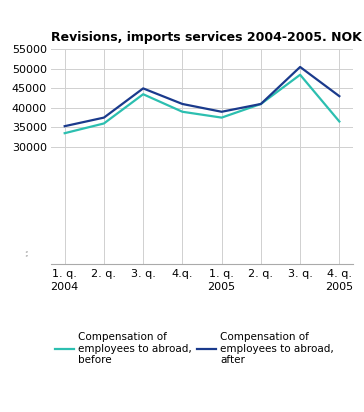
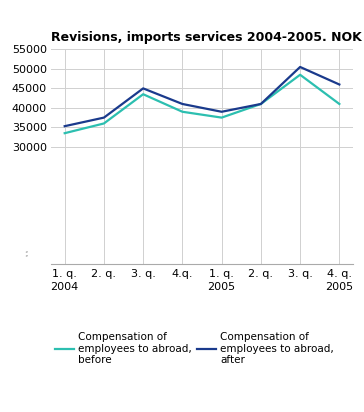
Compensation of employees to abroad, before/4. q. 2005: 36500 -> 41000
Compensation of employees to abroad, after/4. q. 2005: 43000 -> 46000
